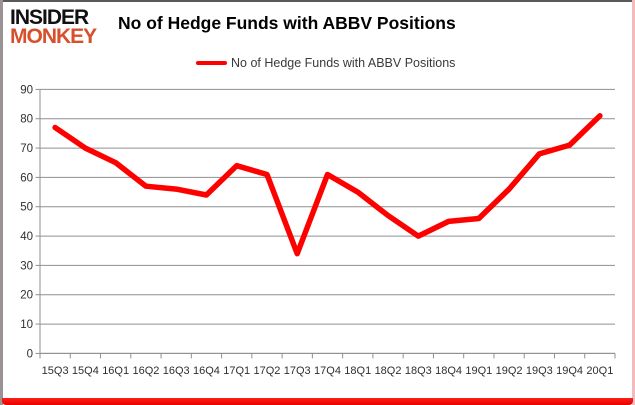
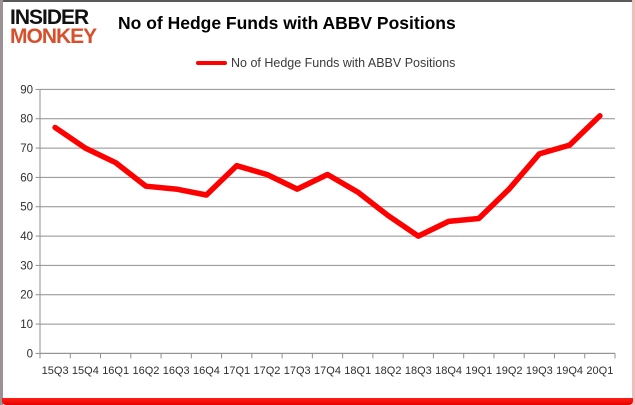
17Q3: 34 -> 56
